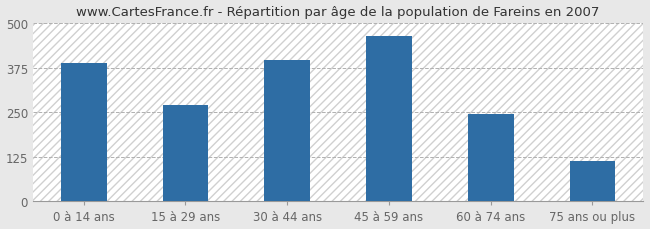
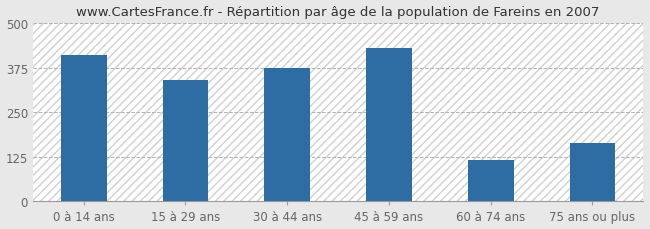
0 à 14 ans: 388 -> 410
15 à 29 ans: 270 -> 340
30 à 44 ans: 395 -> 375
45 à 59 ans: 463 -> 430
60 à 74 ans: 245 -> 115
75 ans ou plus: 113 -> 165
